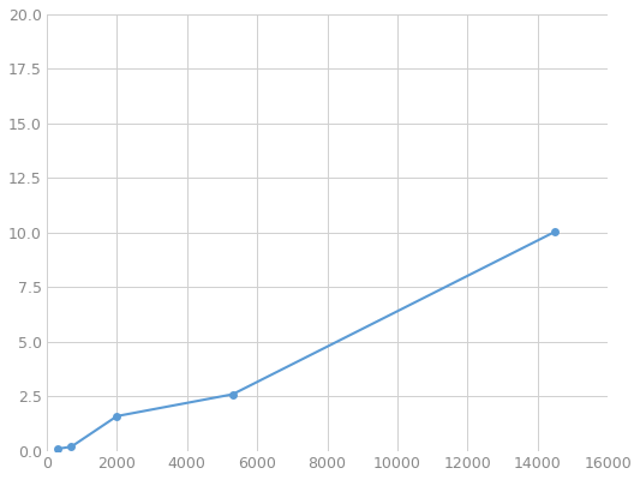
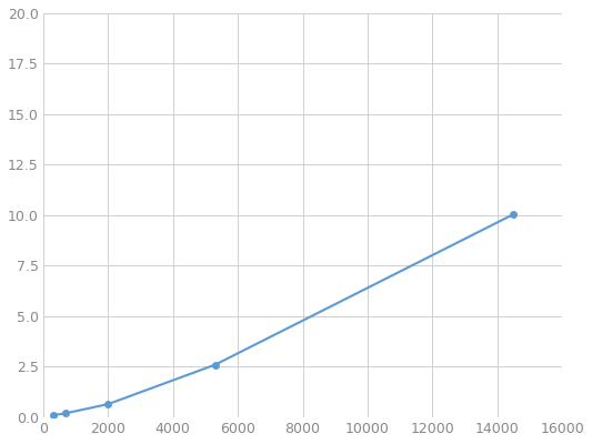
2000: 1.6 -> 0.7
